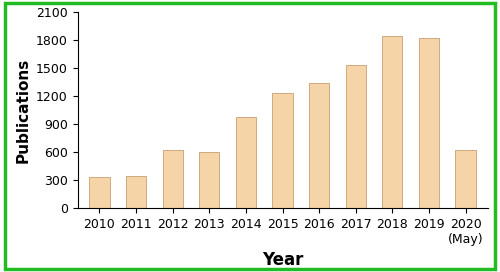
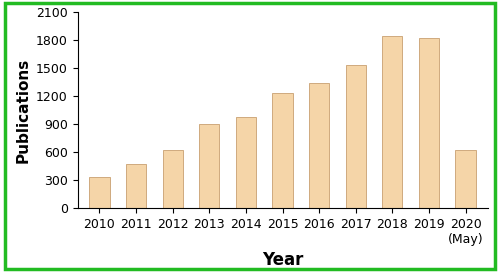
2011: 340 -> 470
2013: 600 -> 900
